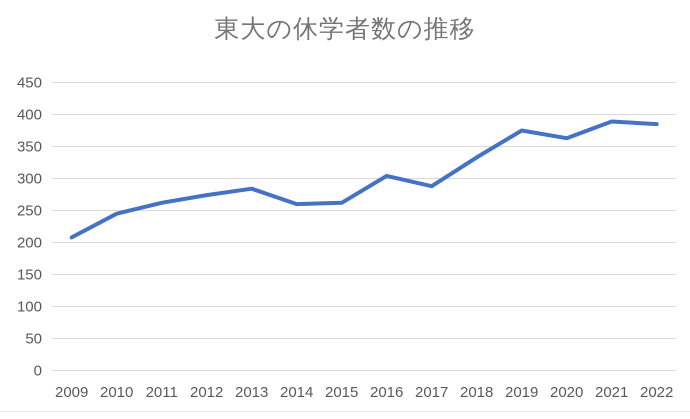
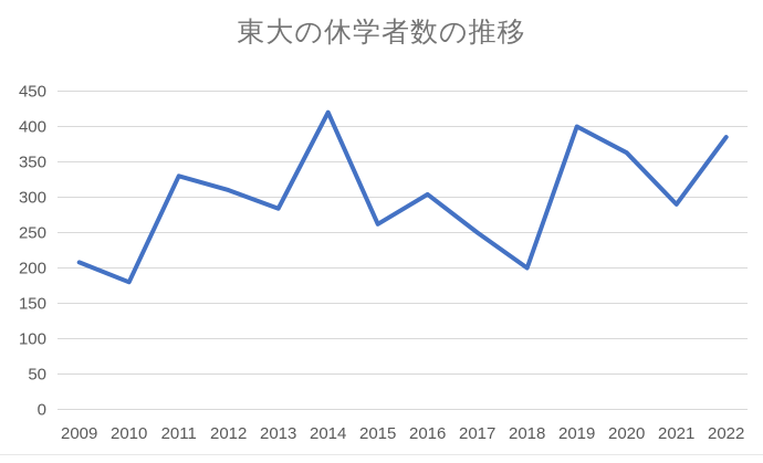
2010: 240 -> 180
2011: 260 -> 330
2012: 270 -> 310
2014: 260 -> 420
2017: 290 -> 250
2018: 330 -> 200
2019: 380 -> 400
2021: 390 -> 290
